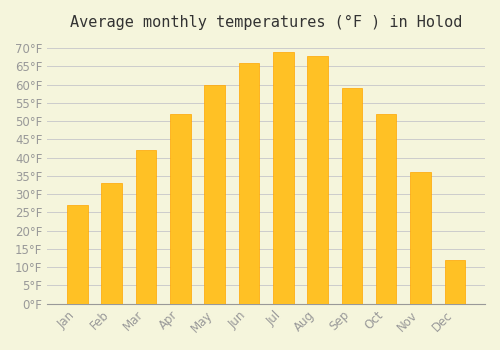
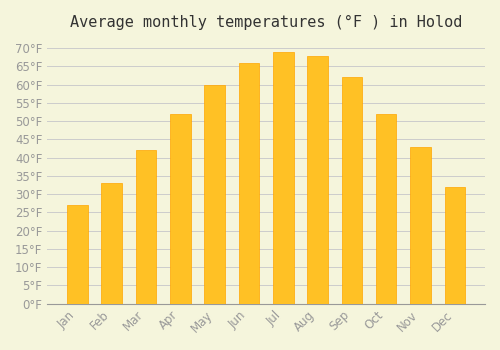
Sep: 59°F -> 62°F
Nov: 36°F -> 43°F
Dec: 12°F -> 32°F
